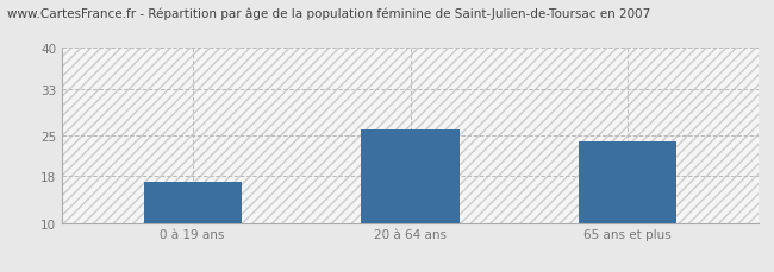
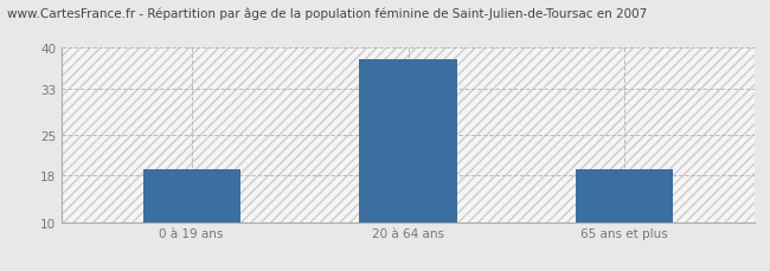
0 à 19 ans: 17 -> 19
20 à 64 ans: 26 -> 38
65 ans et plus: 24 -> 19
